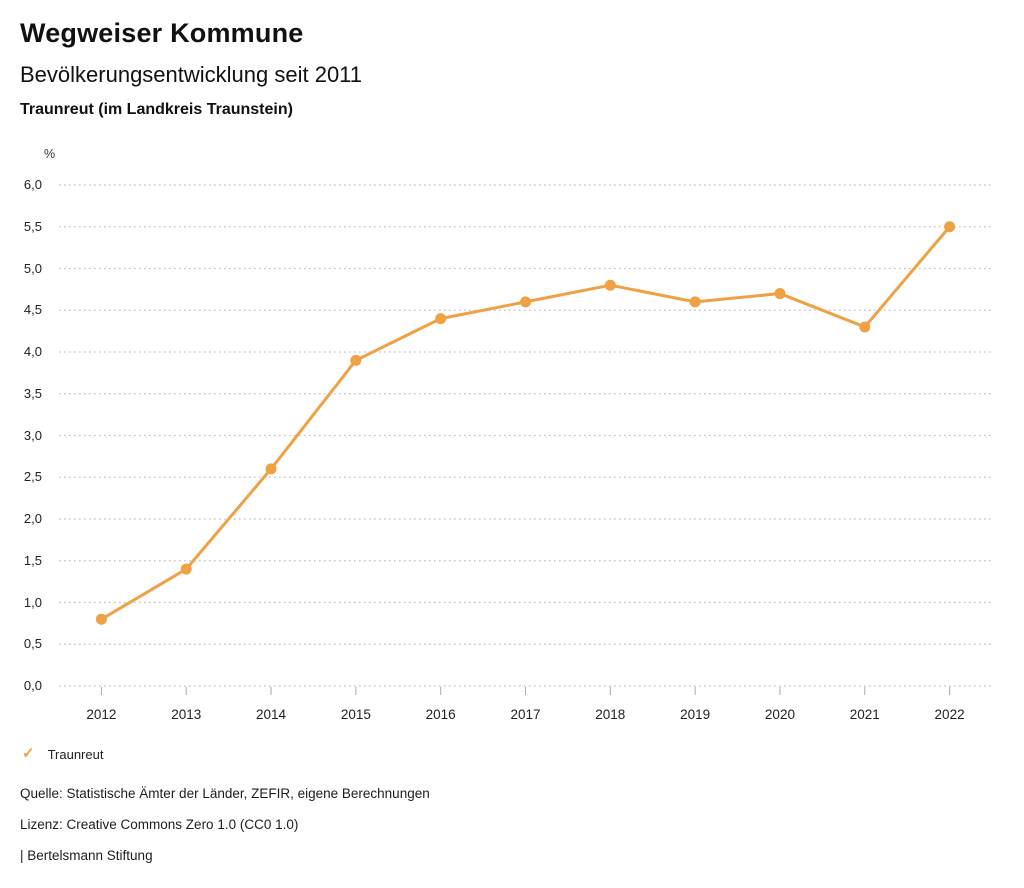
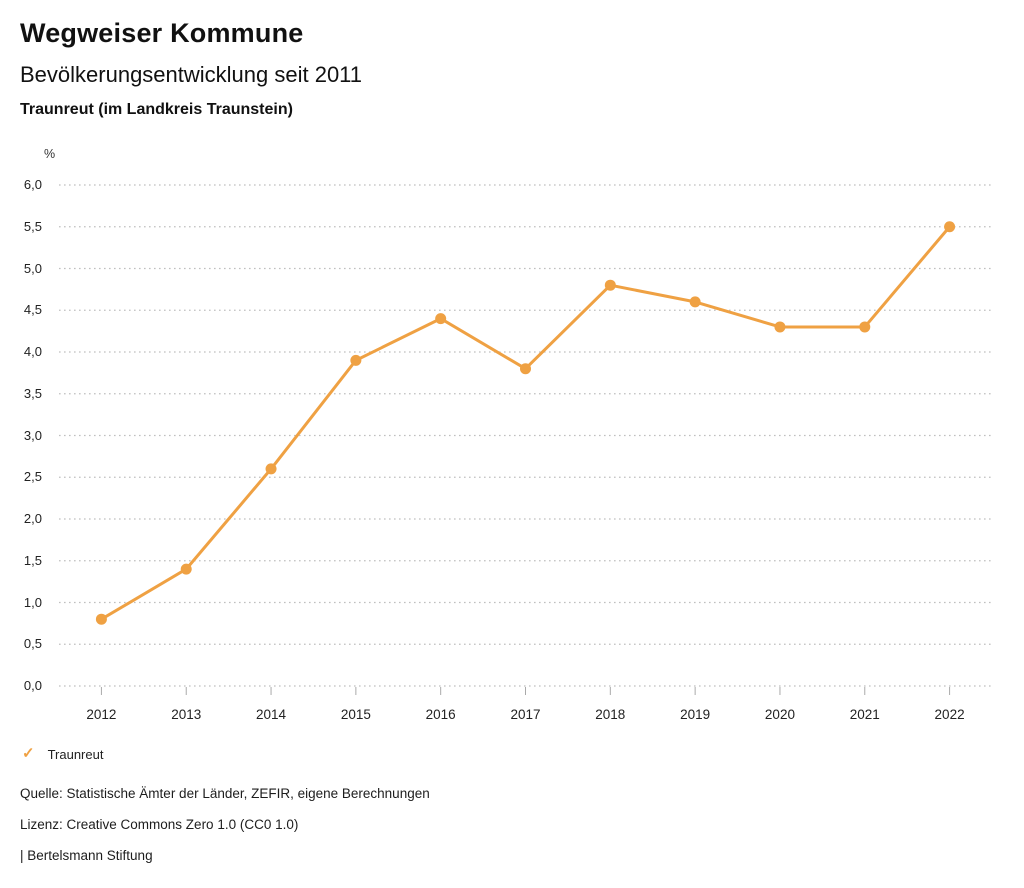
2017: 4,6 -> 3,8
2020: 4,7 -> 4,3
